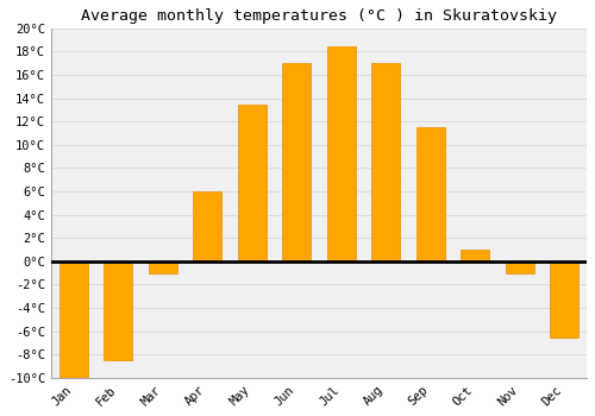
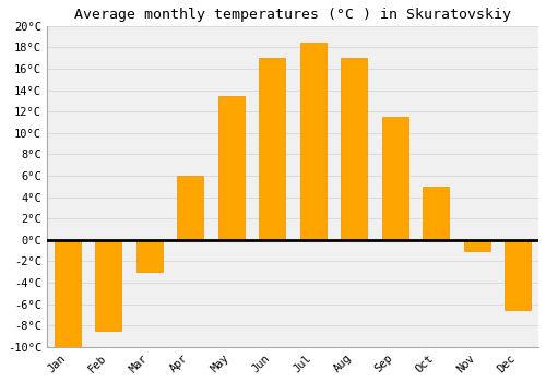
Mar: -1.0°C -> -3.0°C
Oct: 1.0°C -> 5.0°C
